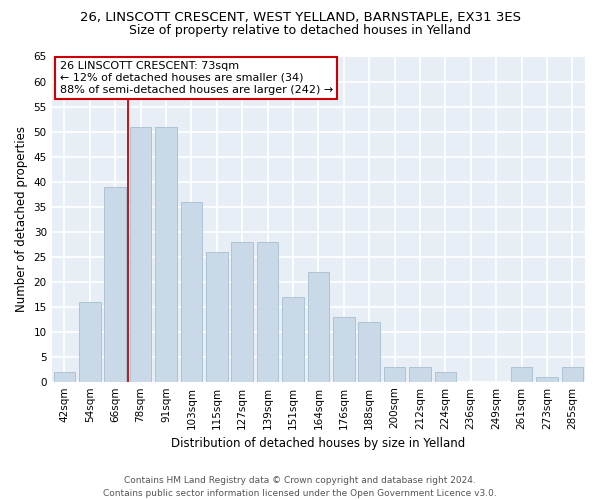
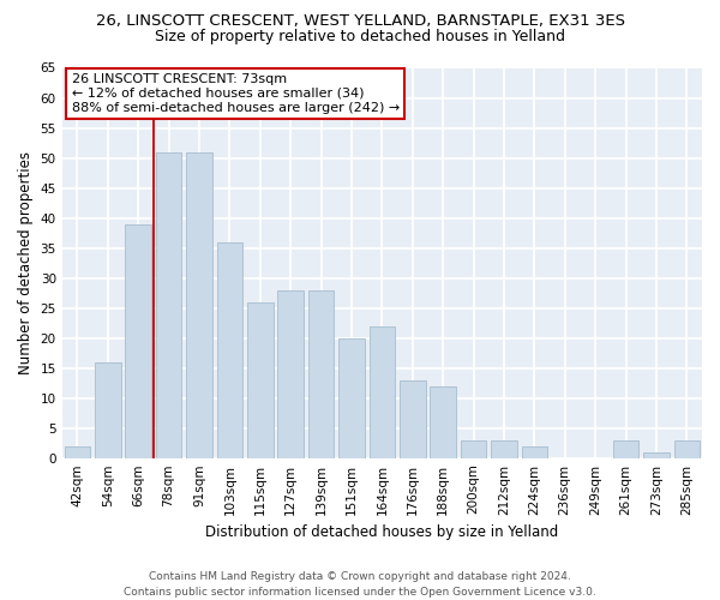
151sqm: 17 -> 20
